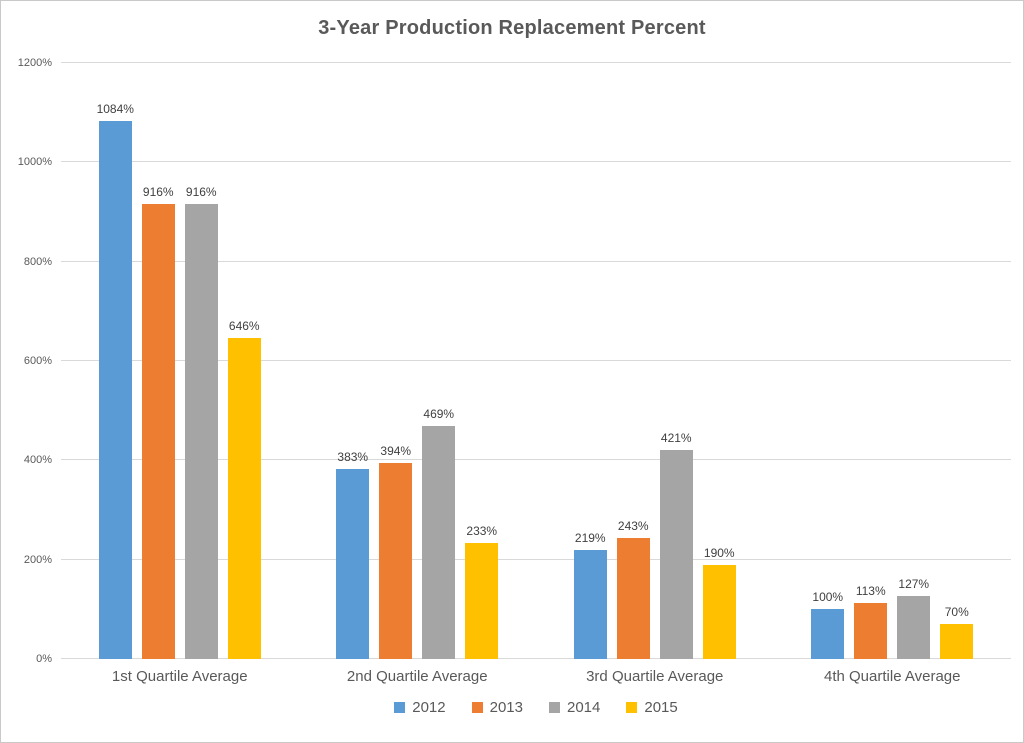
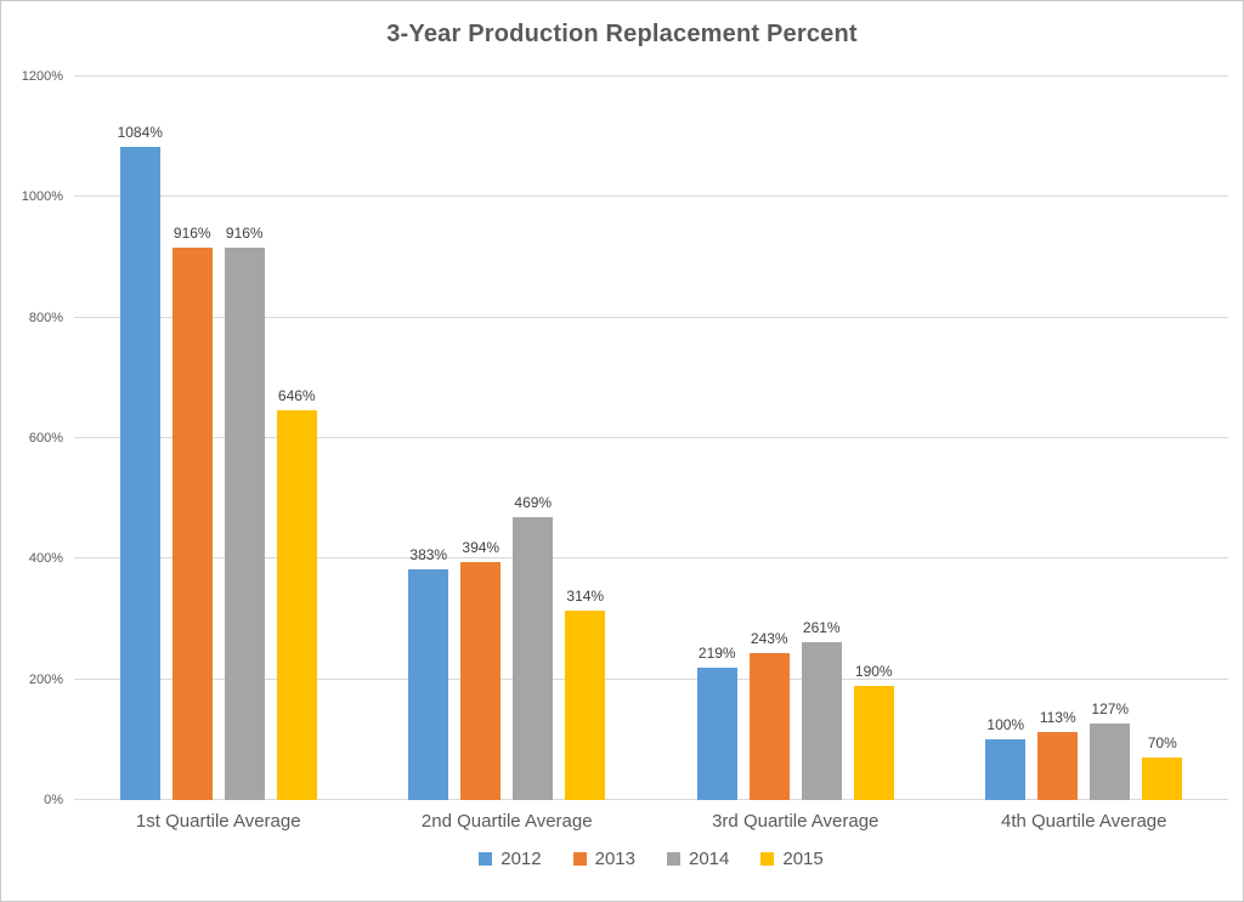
2015/2nd Quartile Average: 233% -> 314%
2014/3rd Quartile Average: 421% -> 261%
